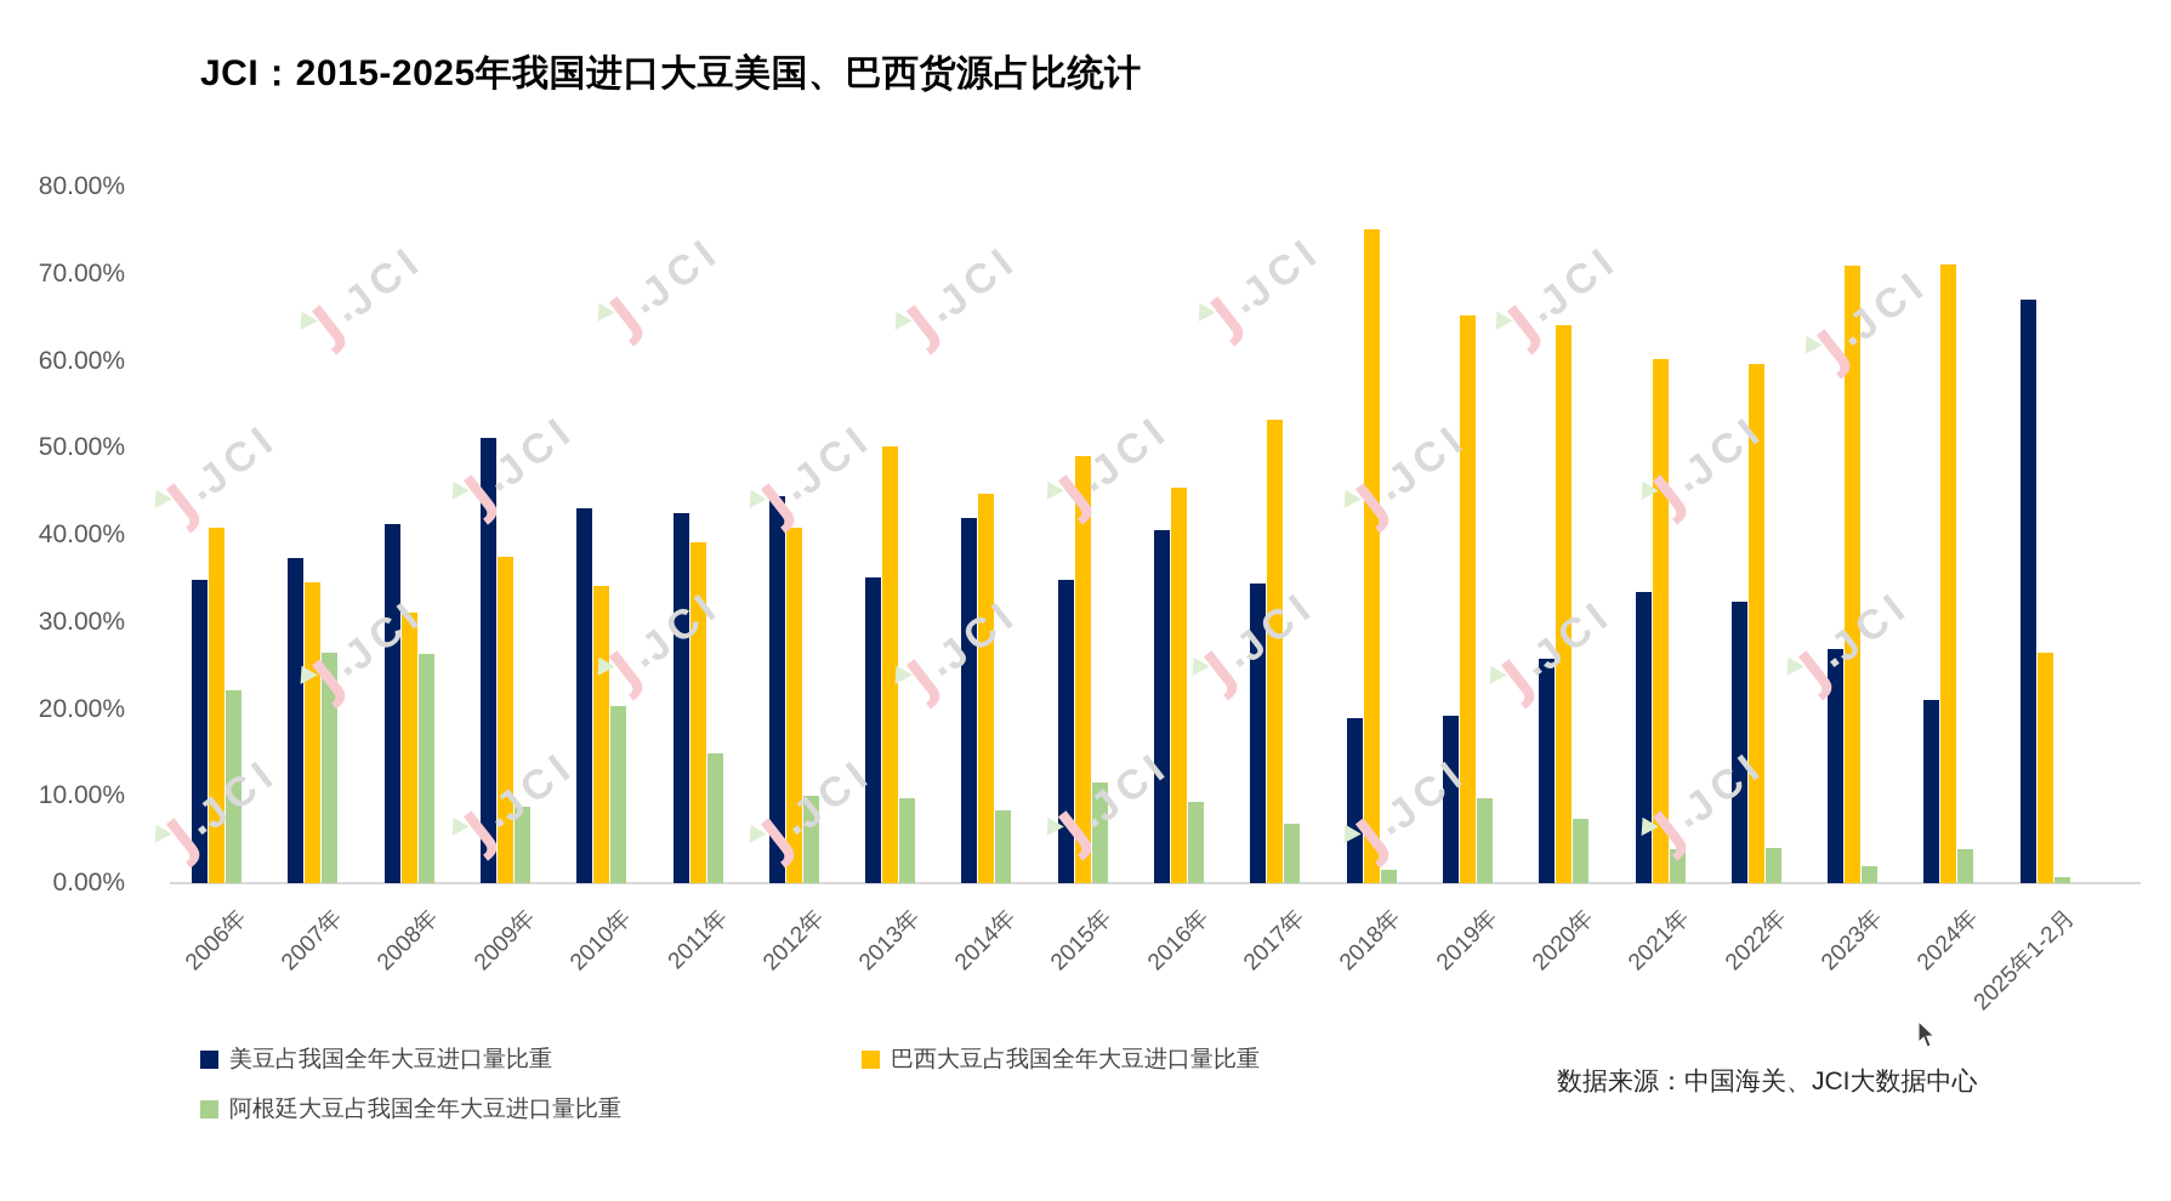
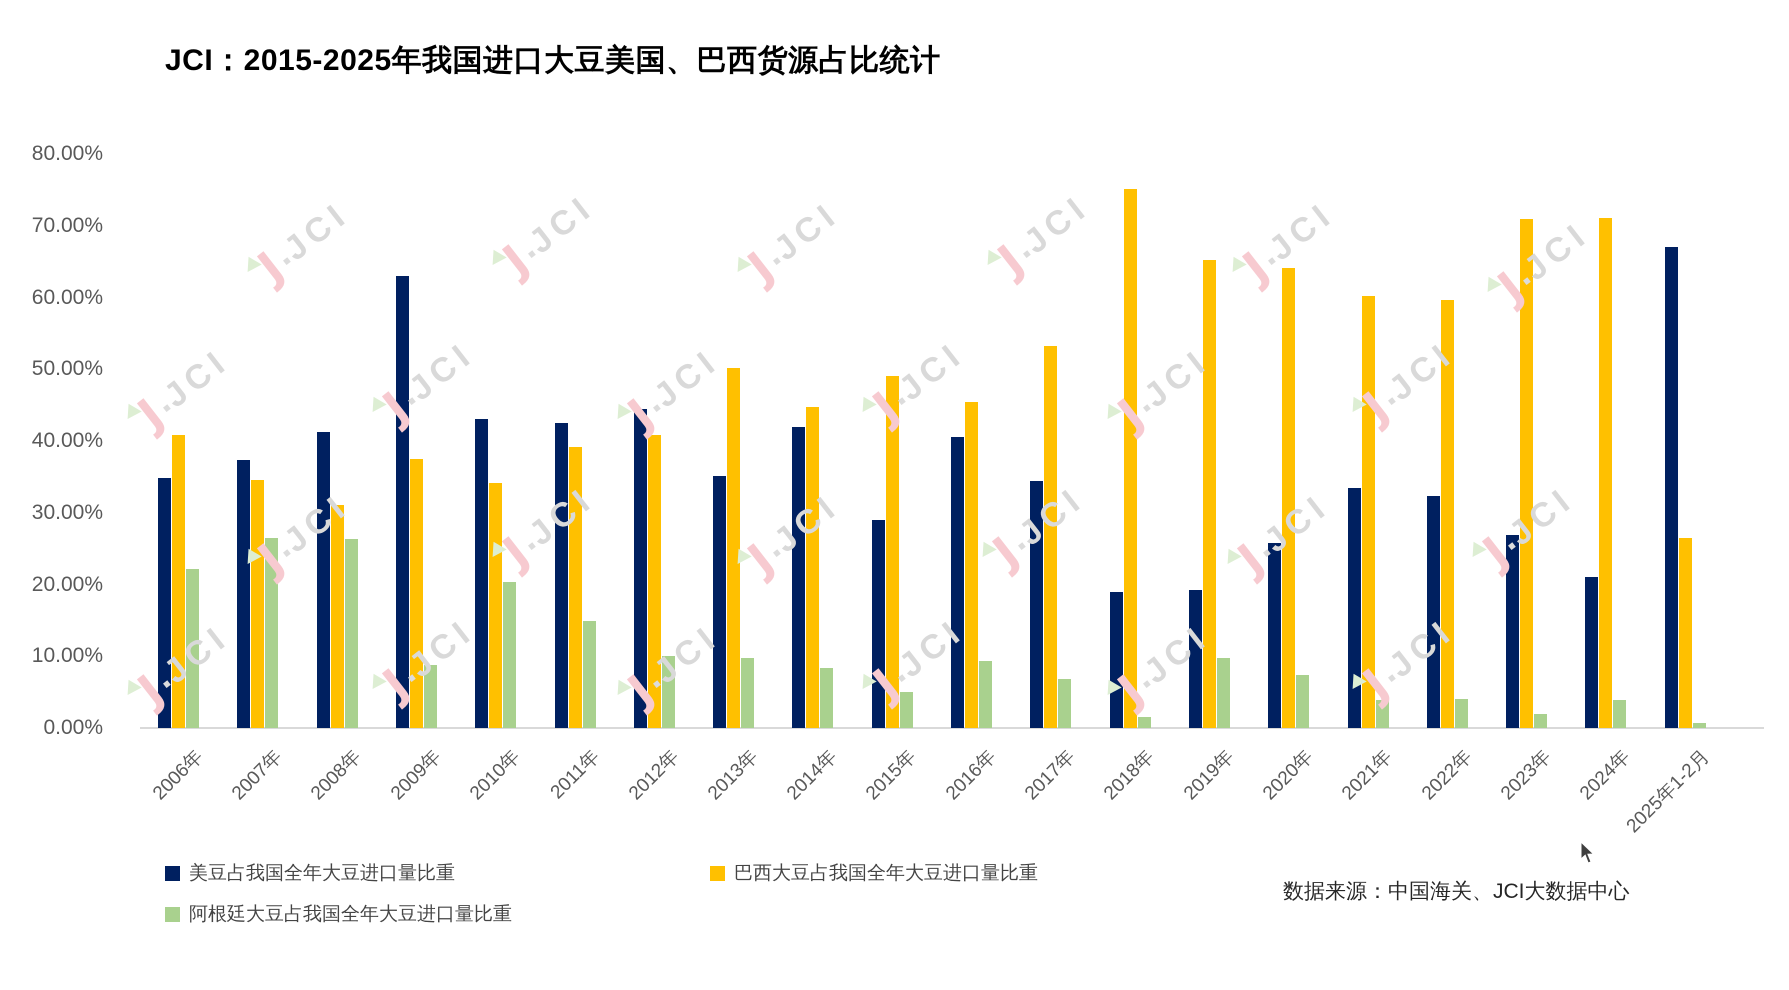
美豆占我国全年大豆进口量比重/2009年: 51% -> 63%
美豆占我国全年大豆进口量比重/2015年: 35% -> 29%
阿根廷大豆占我国全年大豆进口量比重/2015年: 12% -> 5%
